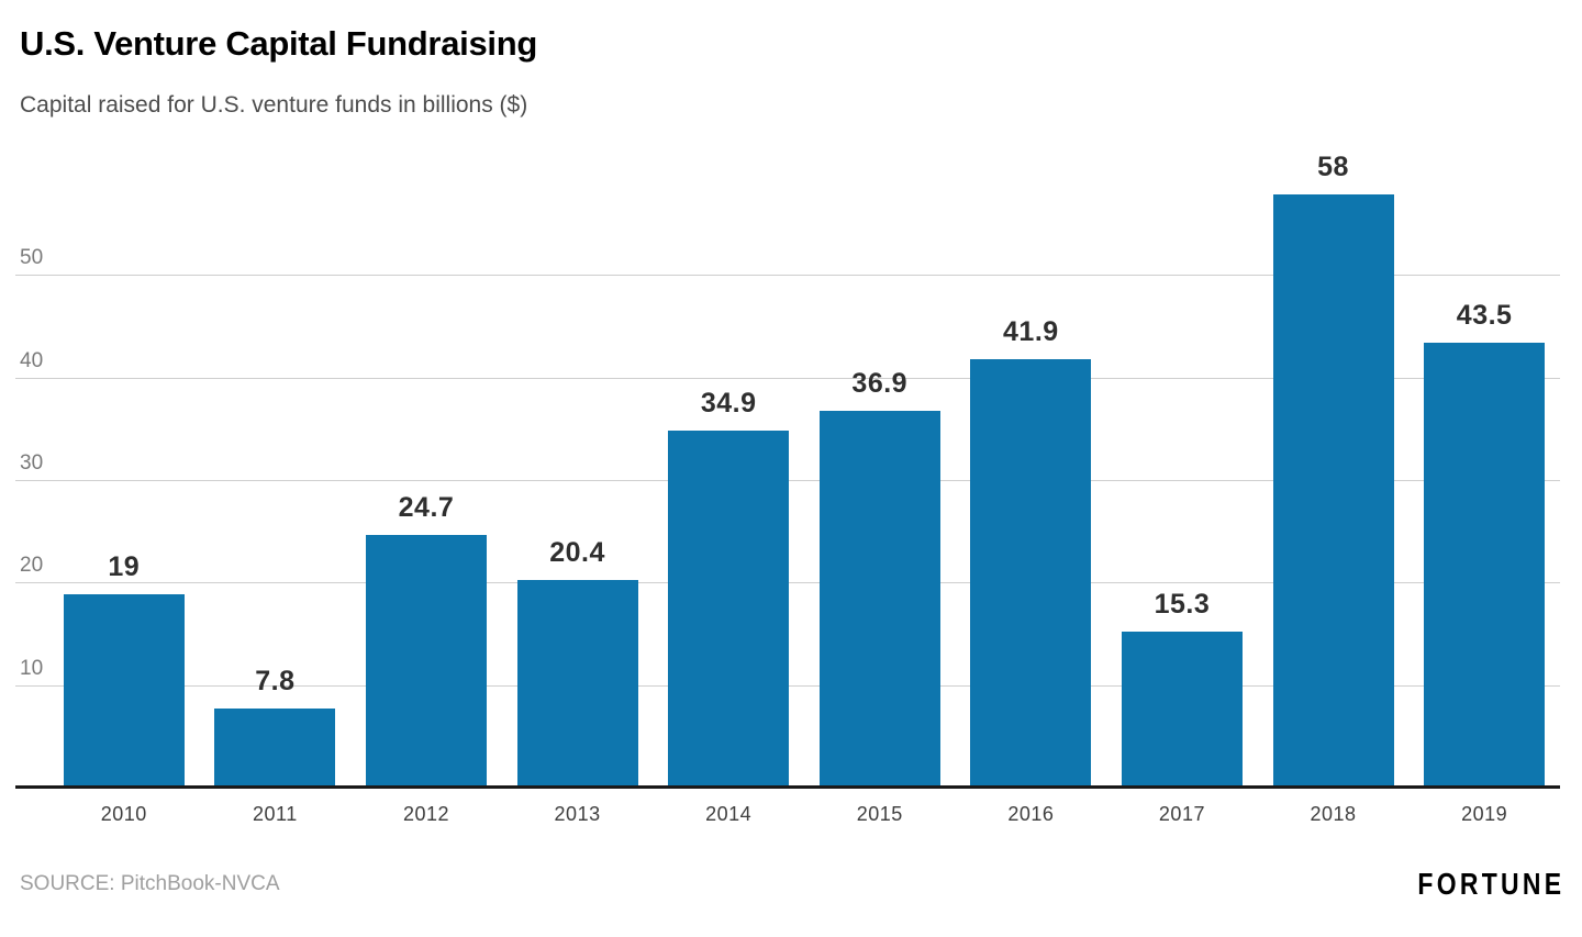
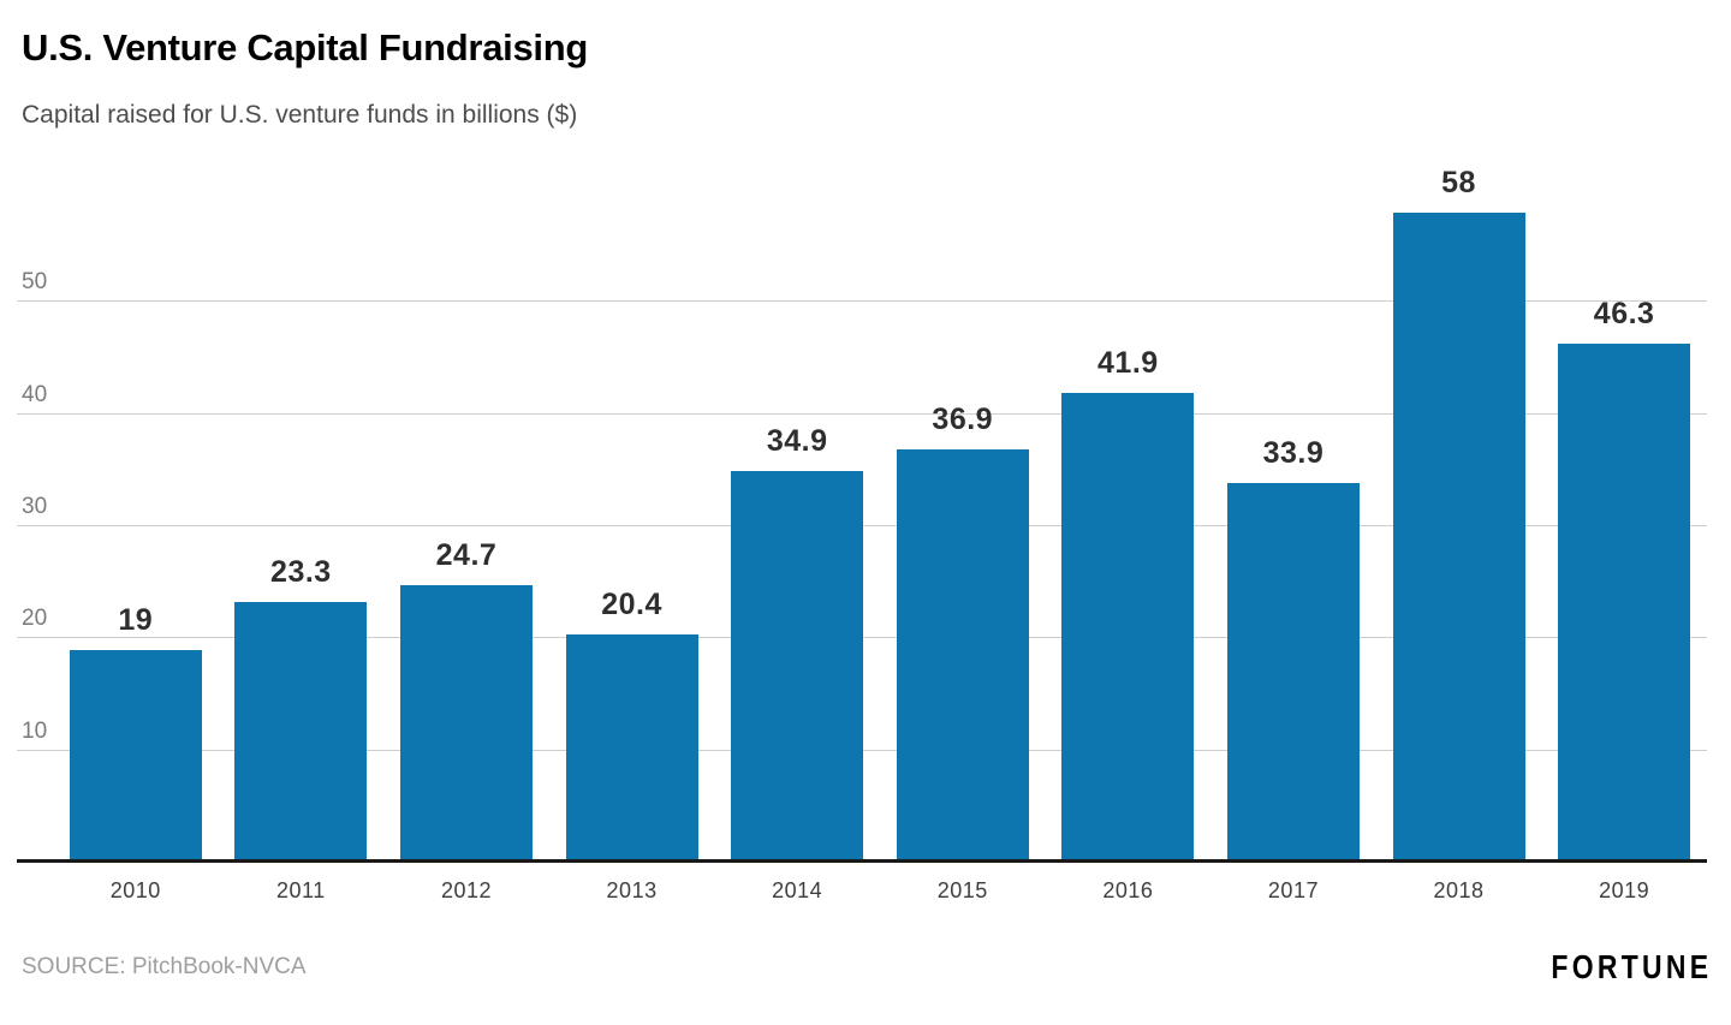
2011: 7.8 -> 23.3
2017: 15.3 -> 33.9
2019: 43.5 -> 46.3
